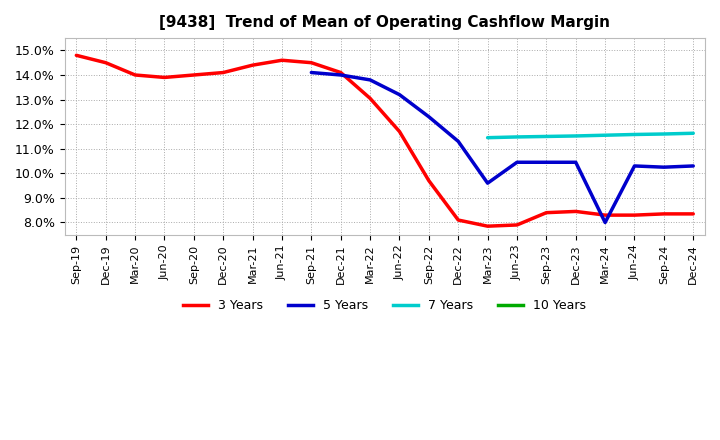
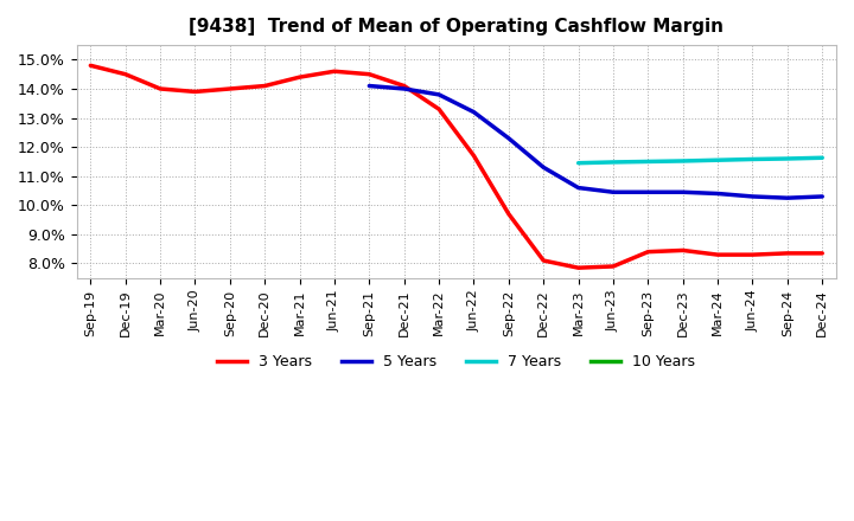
3 Years/Mar-22: 13.05% -> 13.30%
5 Years/Mar-23: 9.60% -> 10.60%
5 Years/Mar-24: 8.00% -> 10.40%
